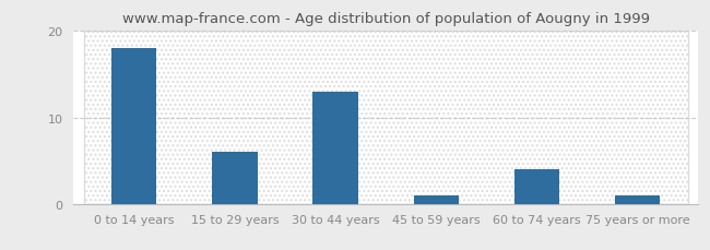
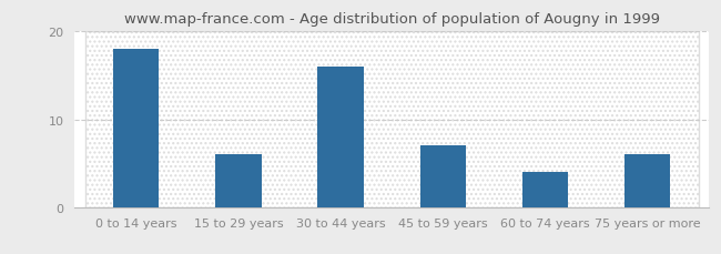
30 to 44 years: 13 -> 16
45 to 59 years: 1 -> 7
75 years or more: 1 -> 6
